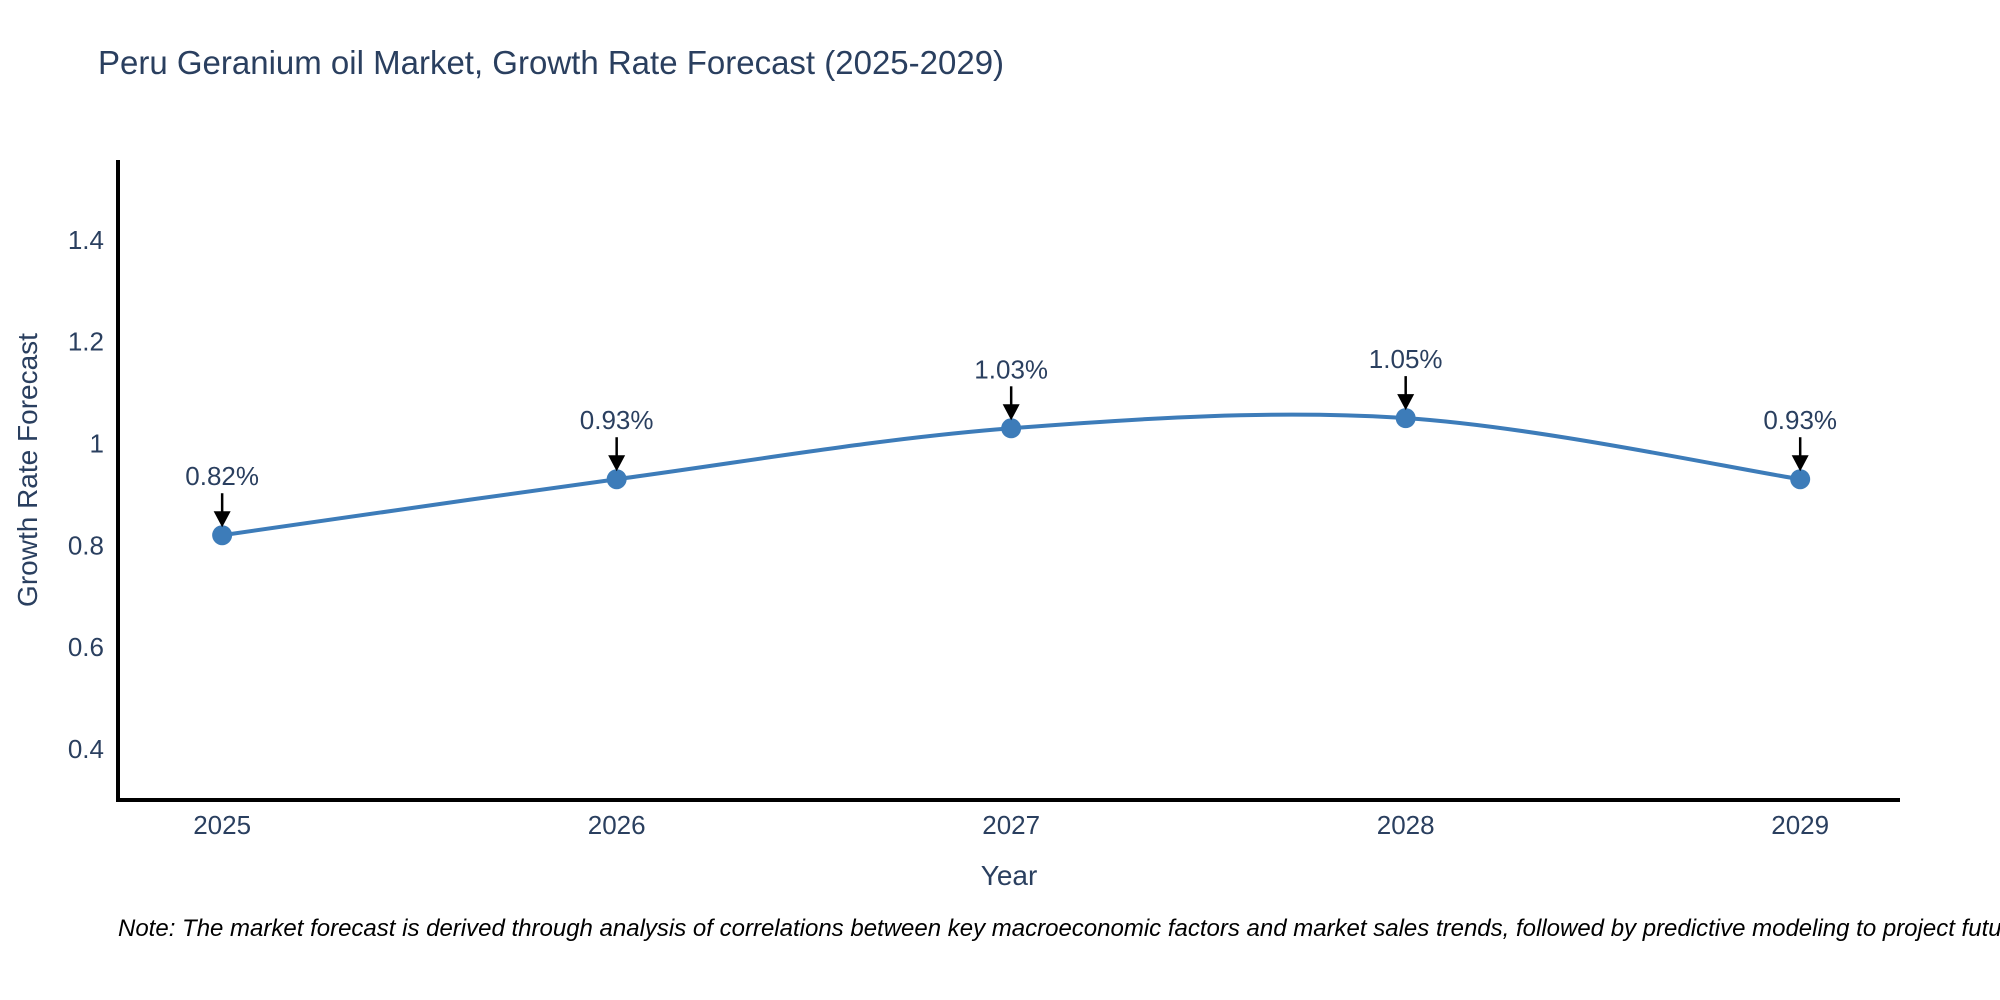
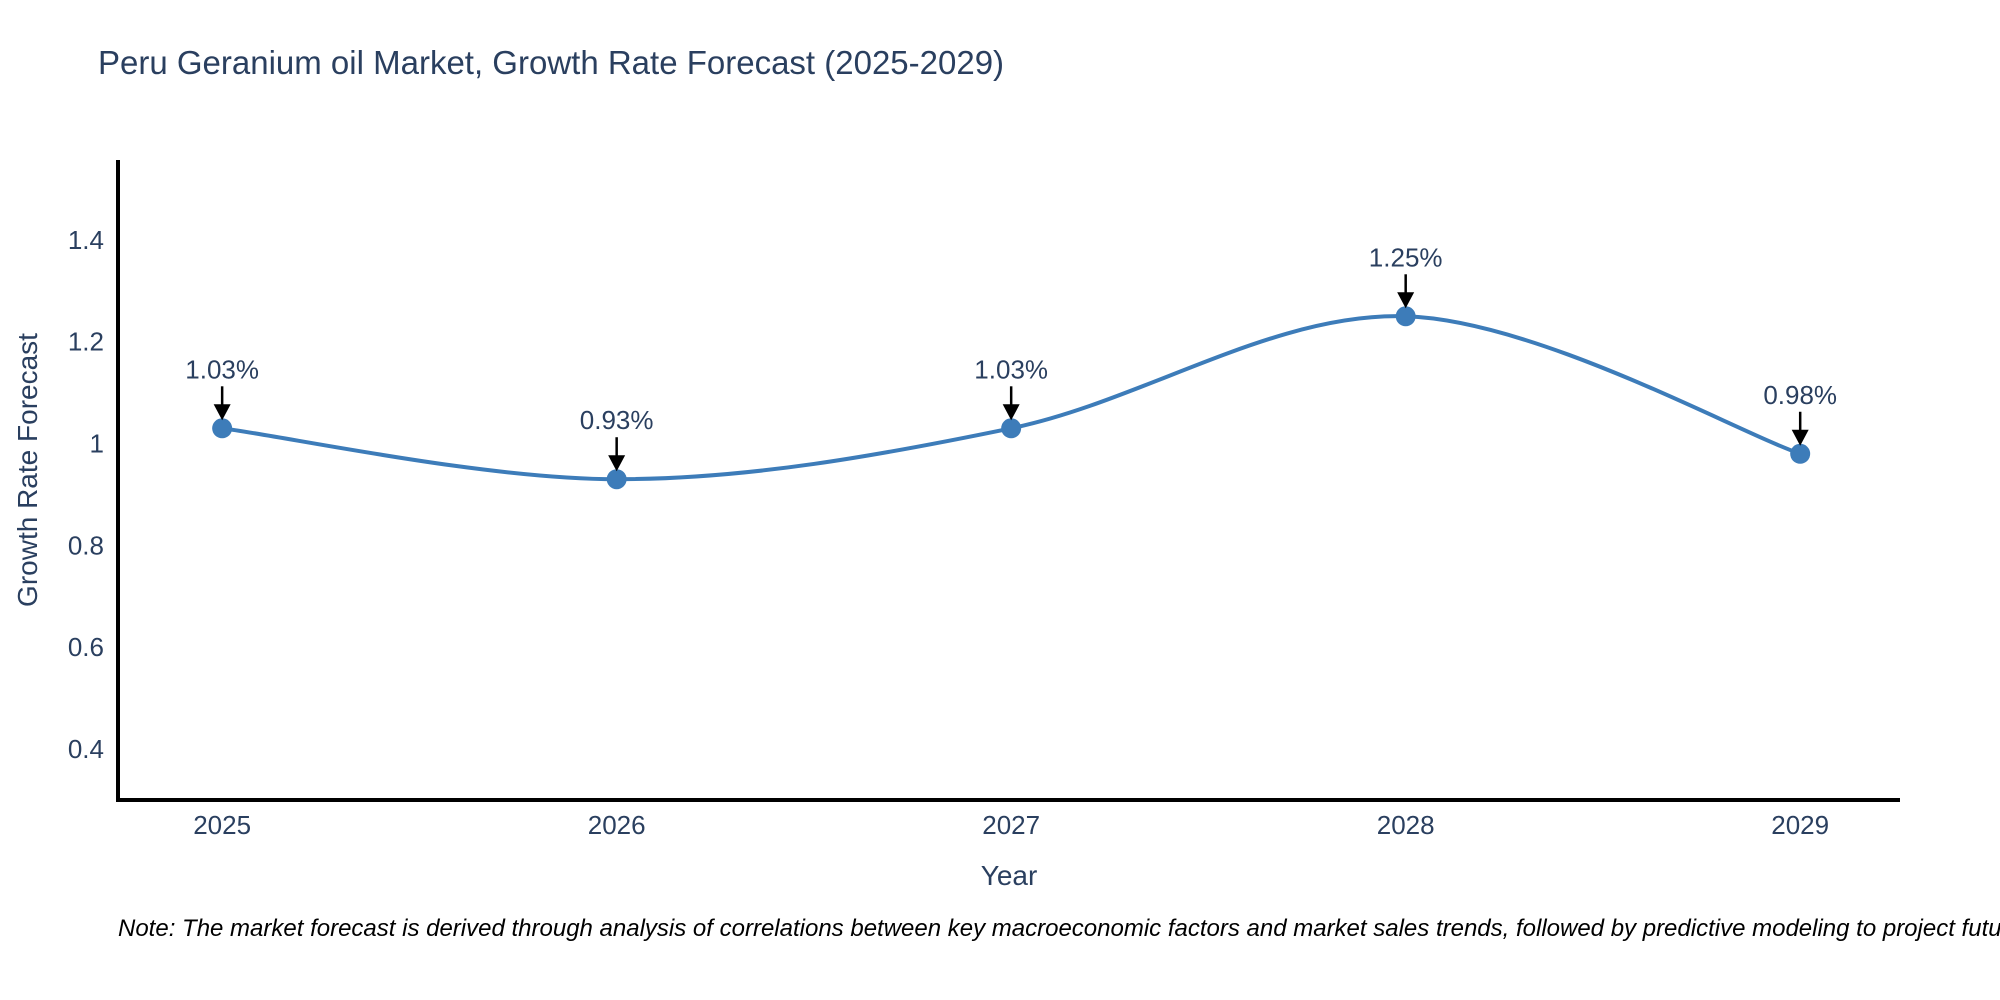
2025: 0.82% -> 1.03%
2028: 1.05% -> 1.25%
2029: 0.93% -> 0.98%
